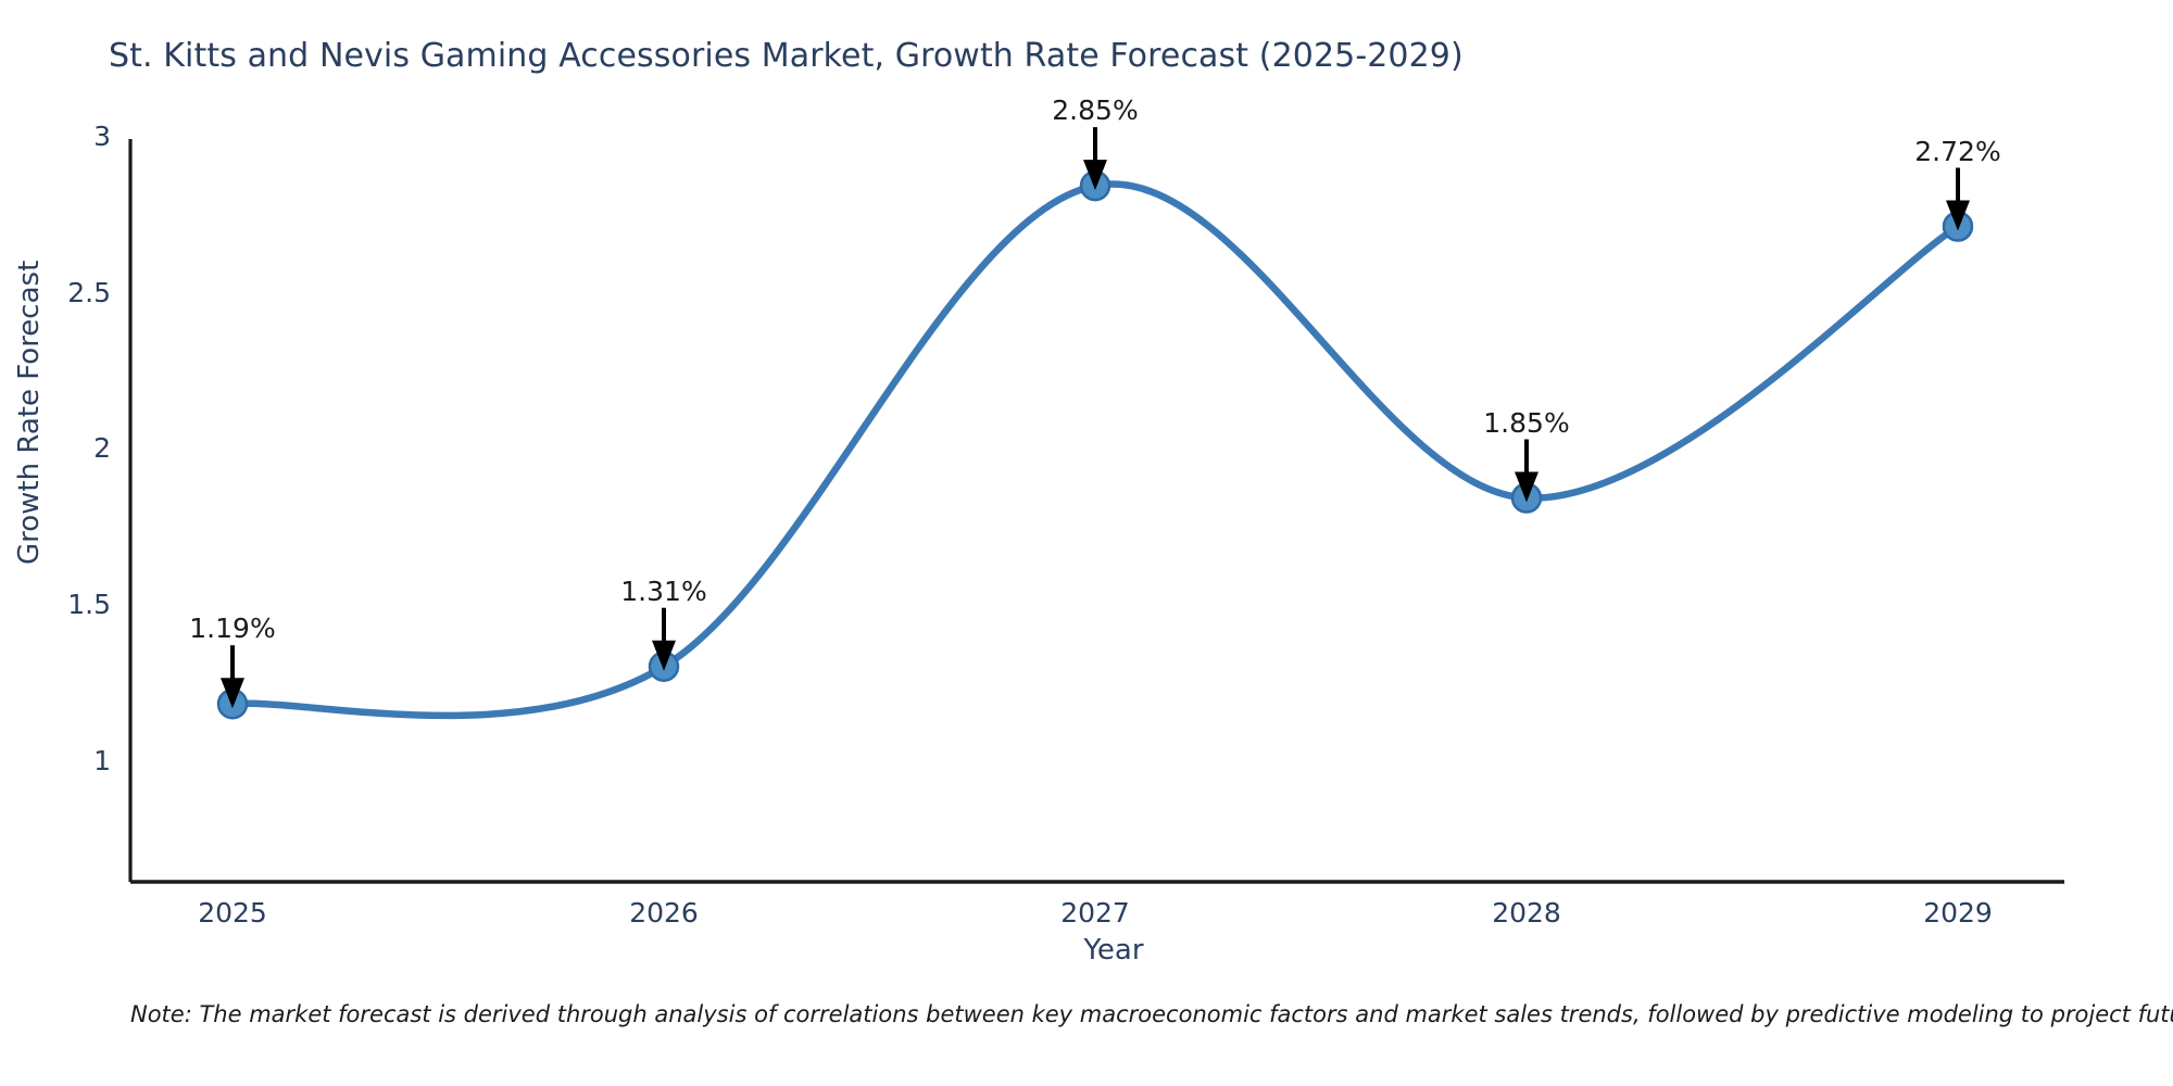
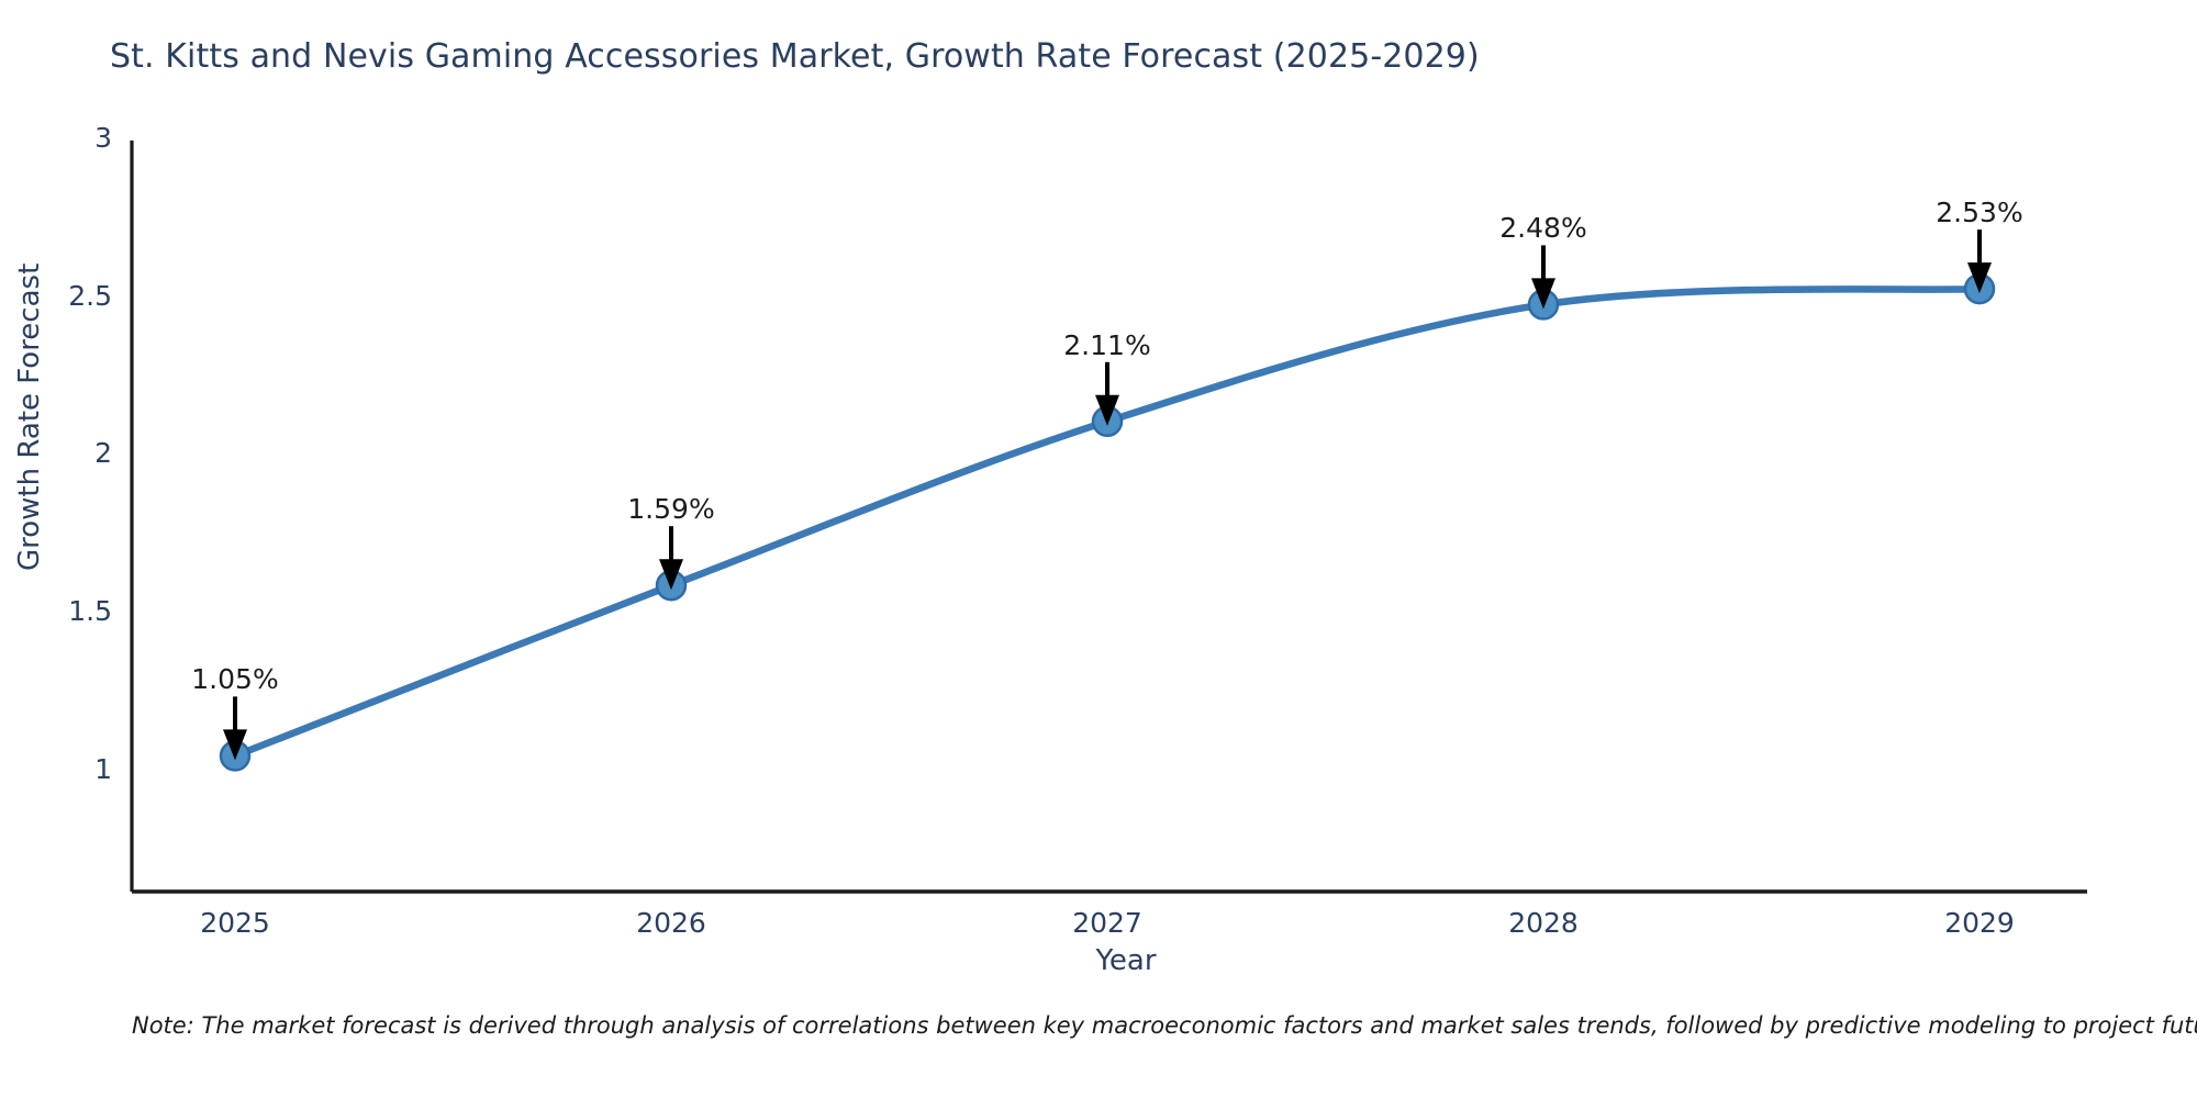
2025: 1.19% -> 1.05%
2026: 1.31% -> 1.59%
2027: 2.85% -> 2.11%
2028: 1.85% -> 2.48%
2029: 2.72% -> 2.53%
